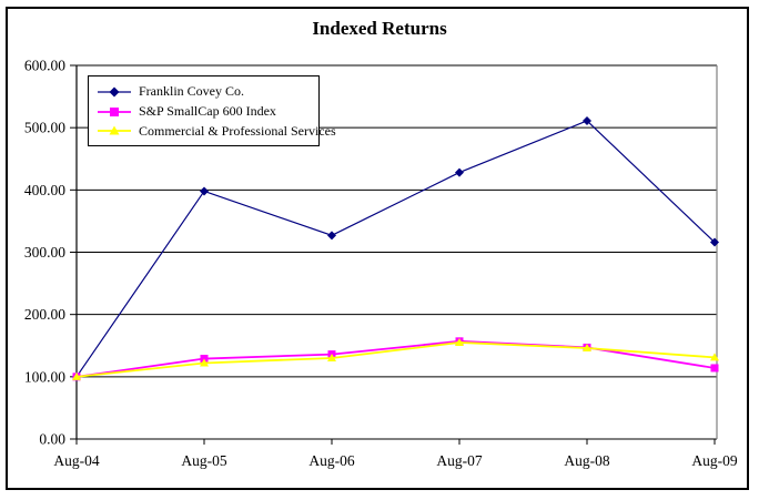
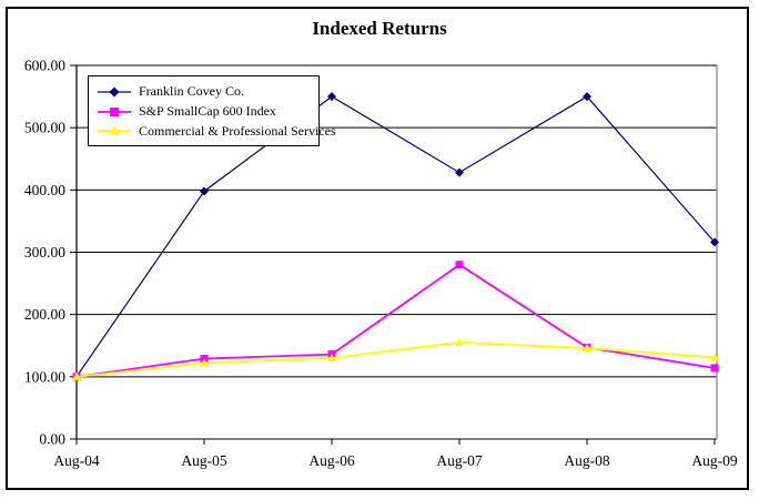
Franklin Covey Co./Aug-06: 330 -> 550
S&P SmallCap 600 Index/Aug-07: 160 -> 280
Franklin Covey Co./Aug-08: 510 -> 550
